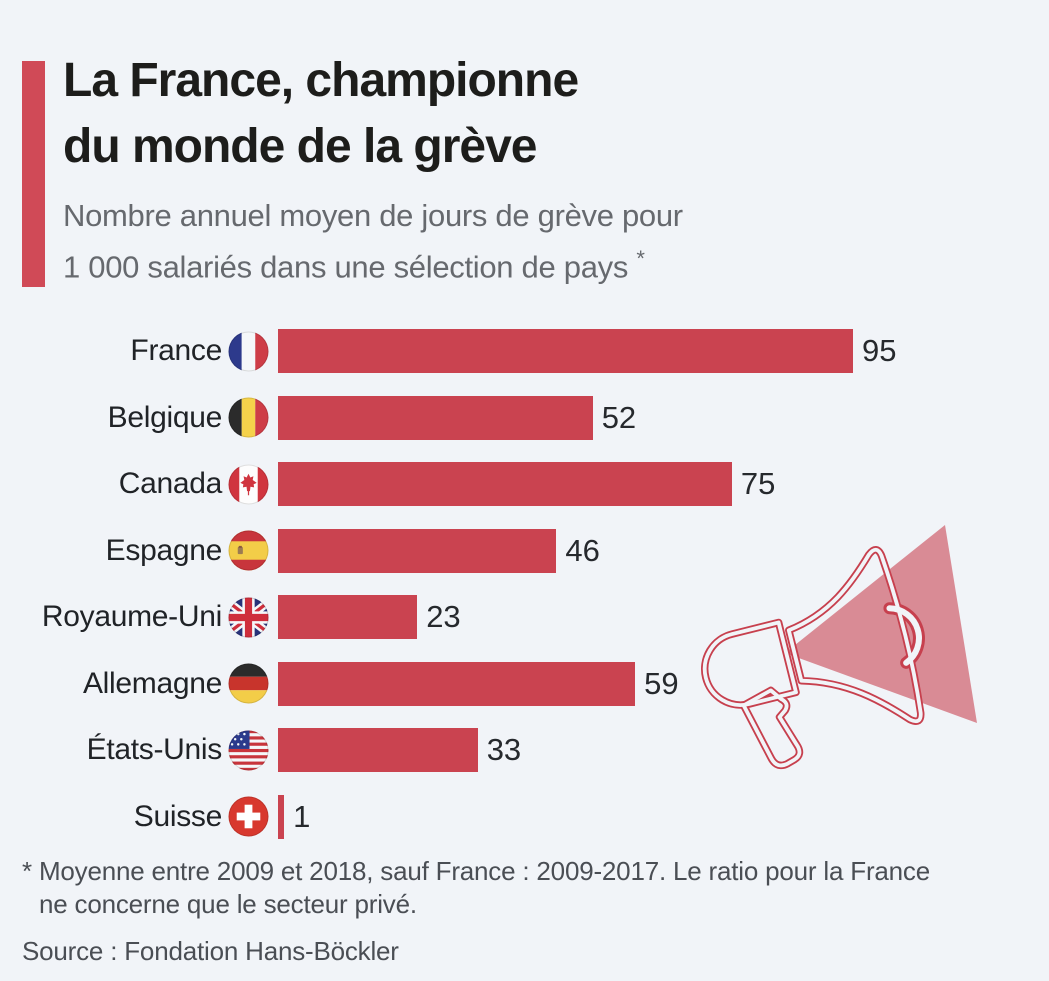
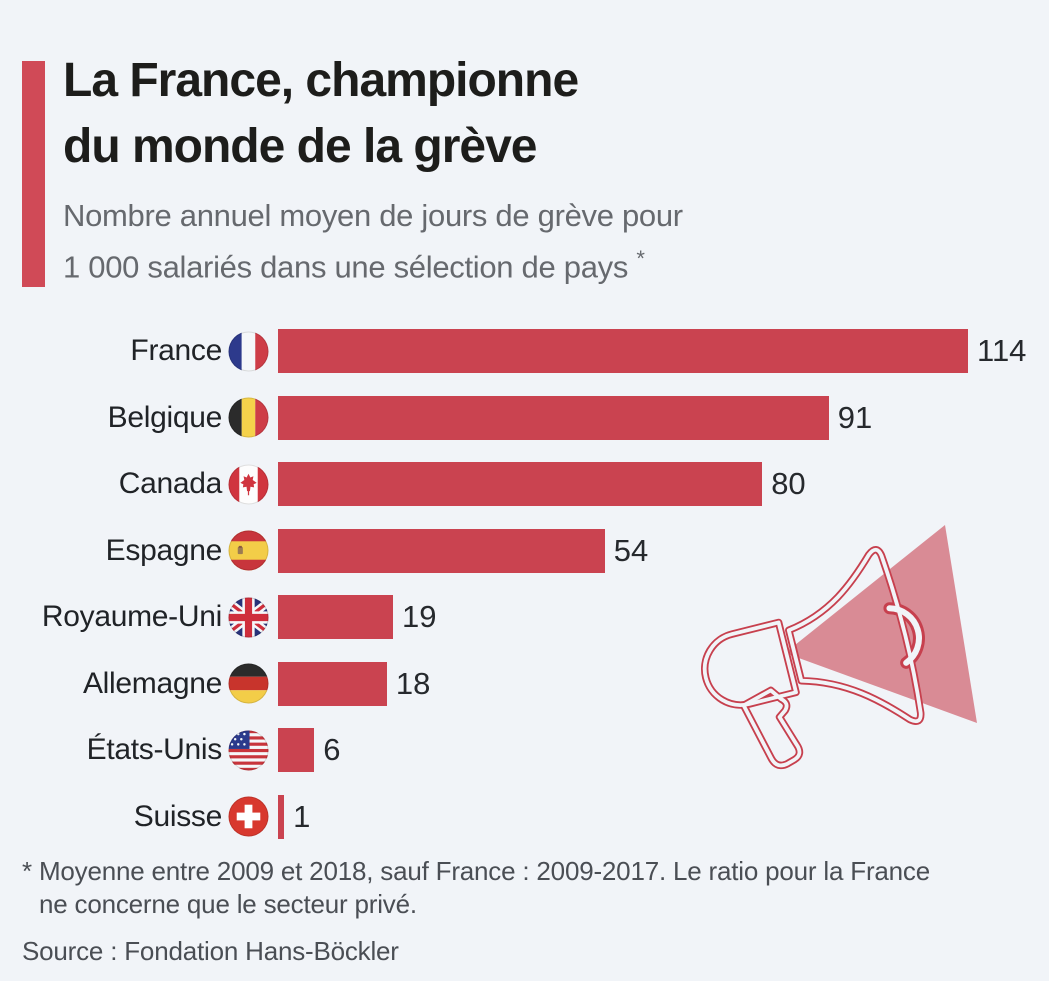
France: 95 -> 114
Belgique: 52 -> 91
Canada: 75 -> 80
Espagne: 46 -> 54
Royaume-Uni: 23 -> 19
Allemagne: 59 -> 18
États-Unis: 33 -> 6
